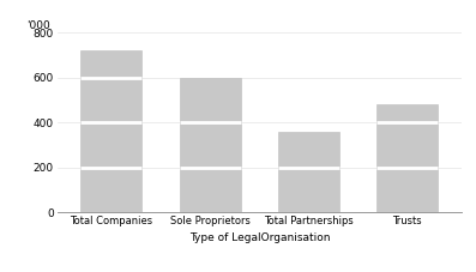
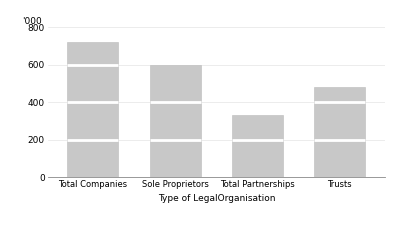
Total Partnerships: 360 -> 330
